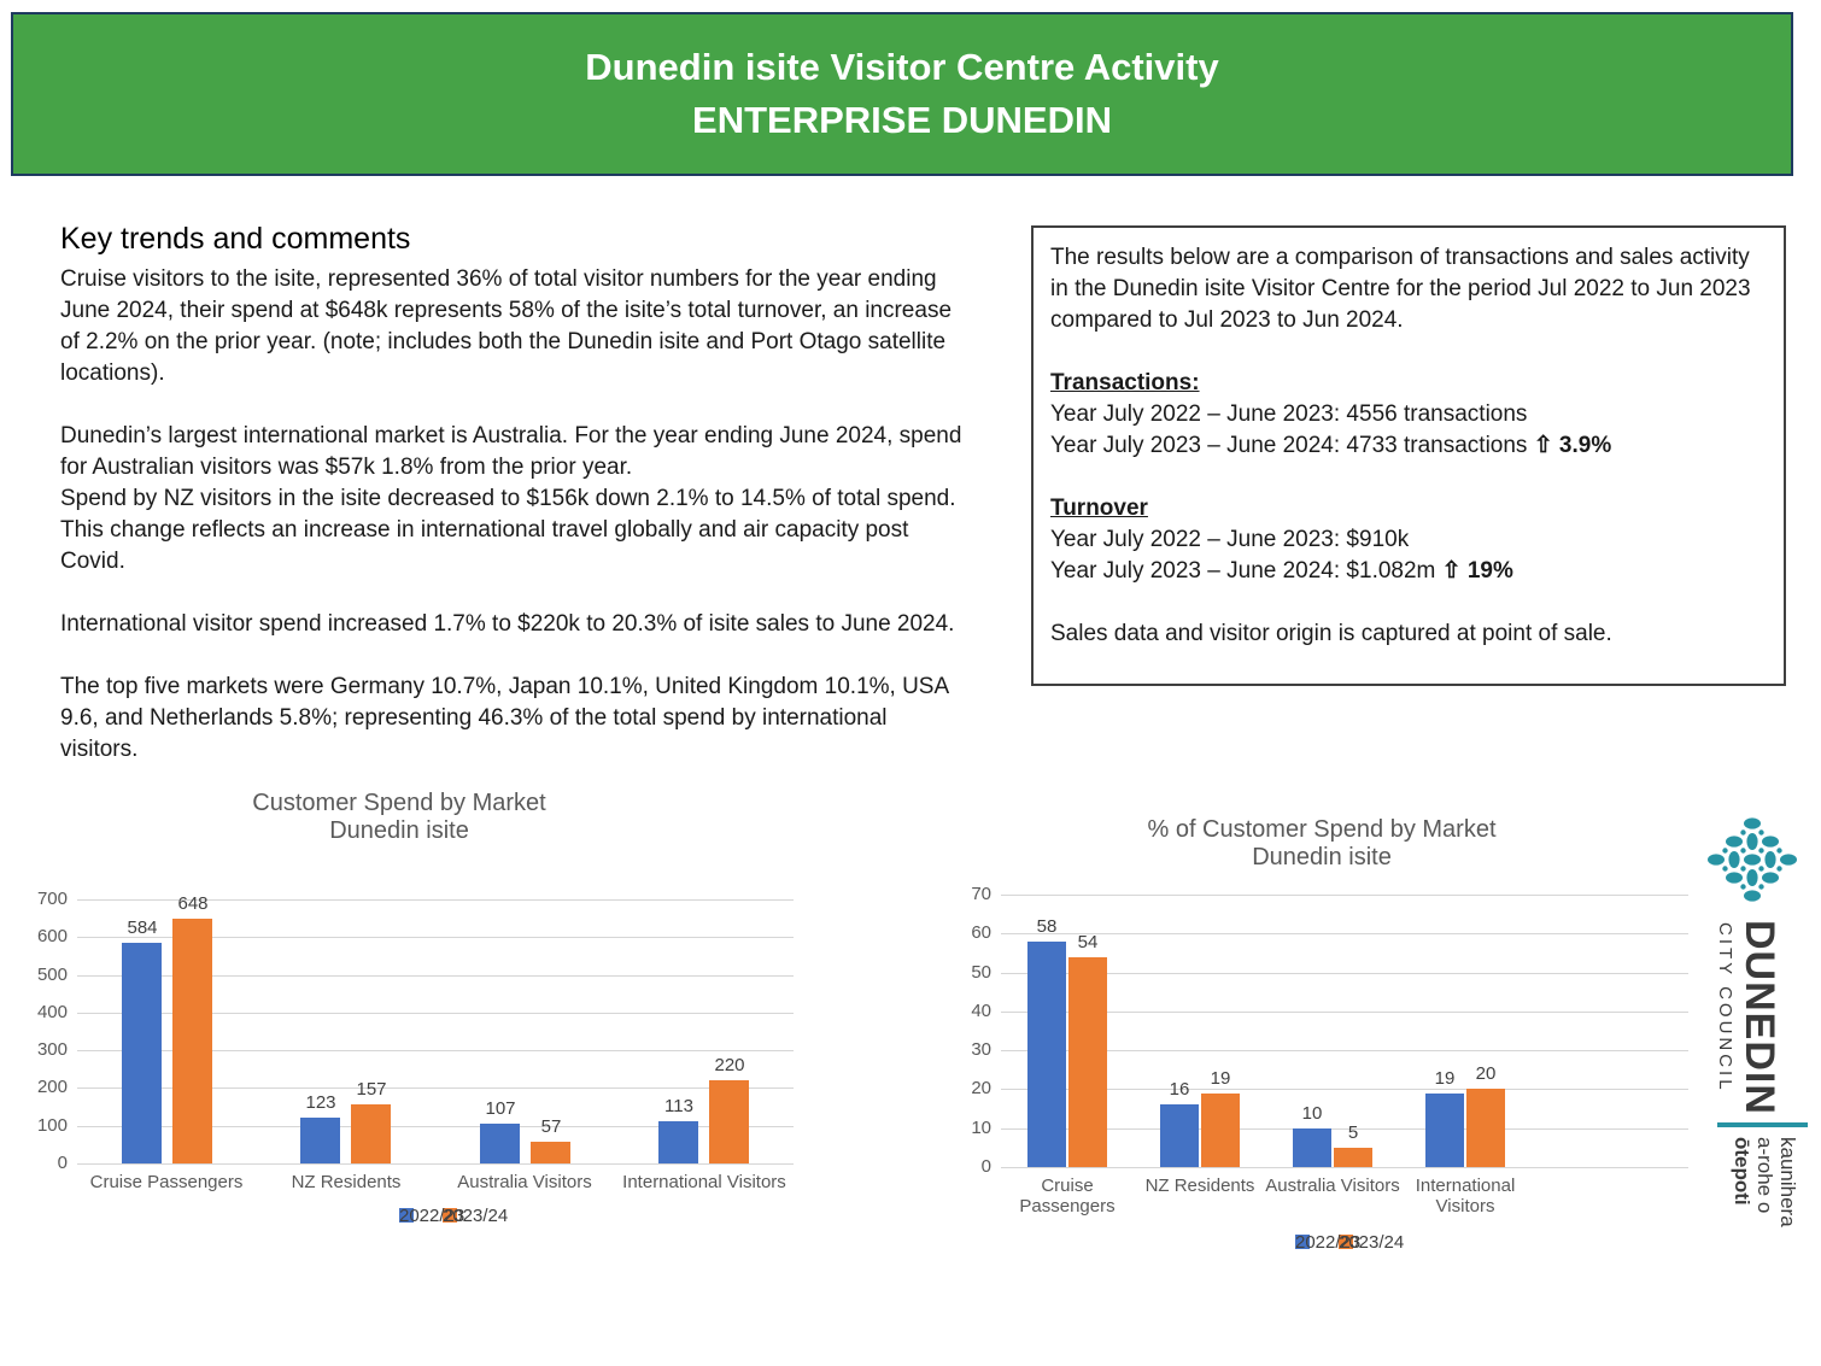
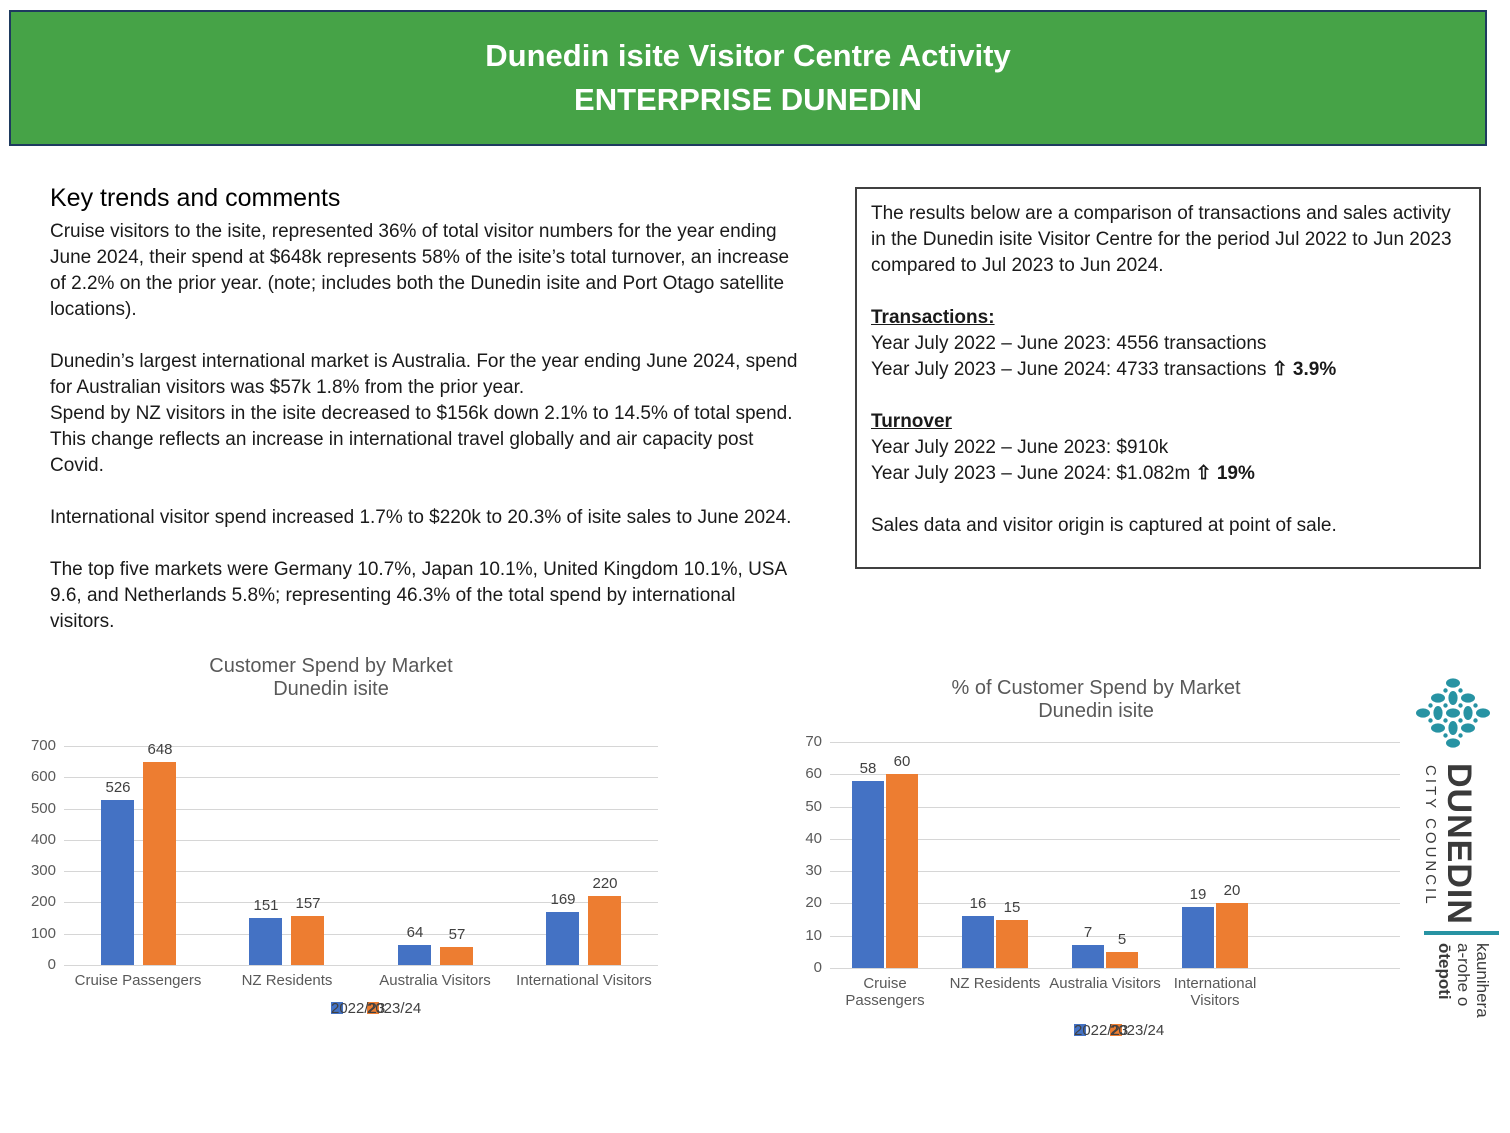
Customer Spend by Market/2022/23/Cruise Passengers: 584 -> 526
Customer Spend by Market/2022/23/NZ Residents: 123 -> 151
Customer Spend by Market/2022/23/Australia Visitors: 107 -> 64
Customer Spend by Market/2022/23/International Visitors: 113 -> 169
% of Customer Spend by Market/2023/24/Cruise Passengers: 54 -> 60
% of Customer Spend by Market/2023/24/NZ Residents: 19 -> 15
% of Customer Spend by Market/2022/23/Australia Visitors: 10 -> 7
